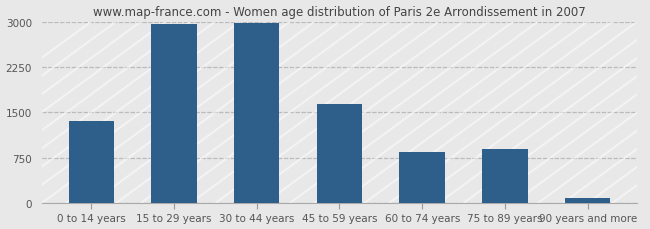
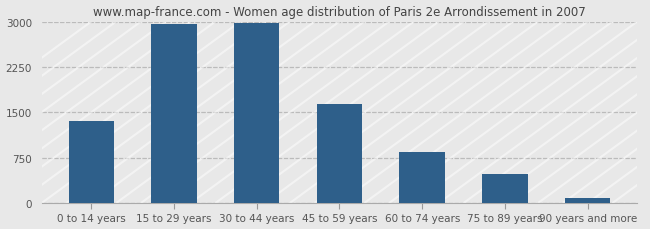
75 to 89 years: 900 -> 480
